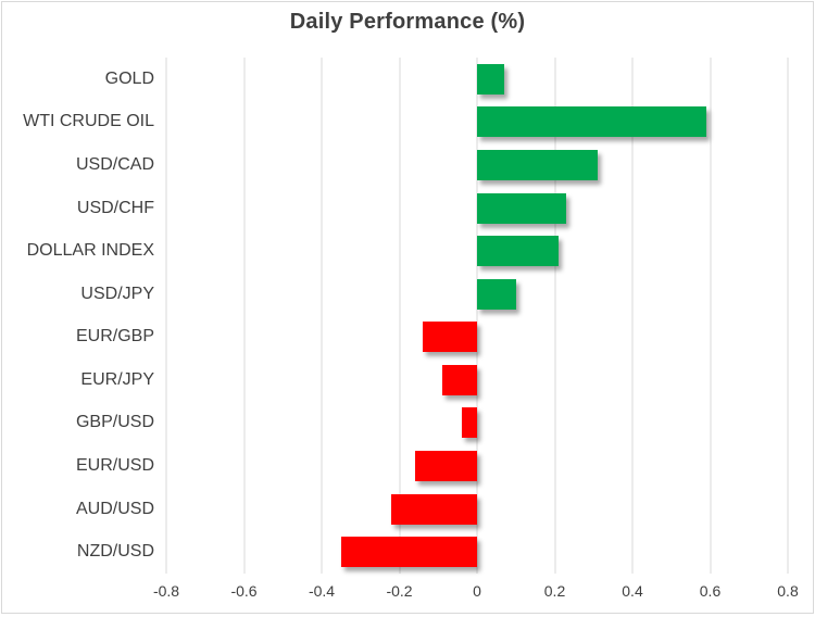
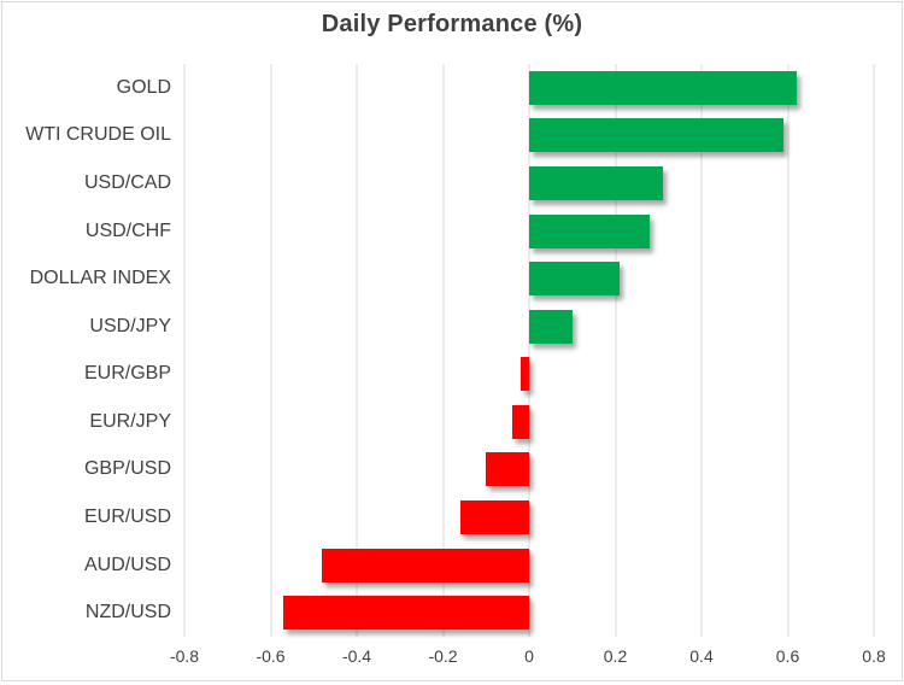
GOLD: 0.07 -> 0.62
USD/CHF: 0.23 -> 0.28
EUR/GBP: -0.14 -> -0.02
EUR/JPY: -0.09 -> -0.04
GBP/USD: -0.04 -> -0.10
AUD/USD: -0.22 -> -0.48
NZD/USD: -0.35 -> -0.57
